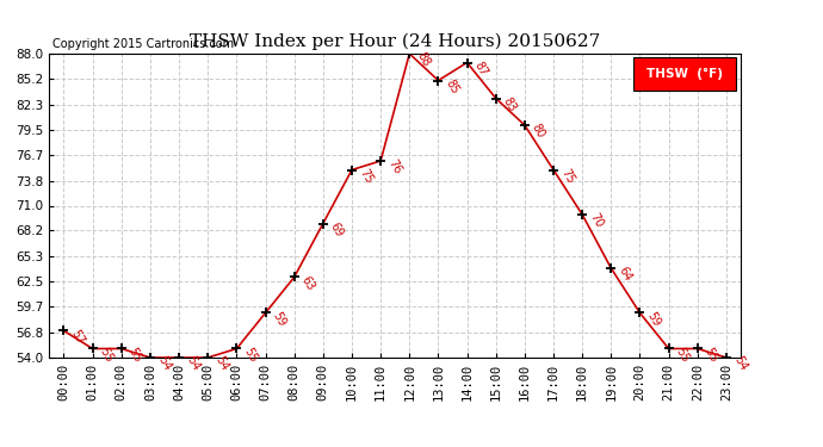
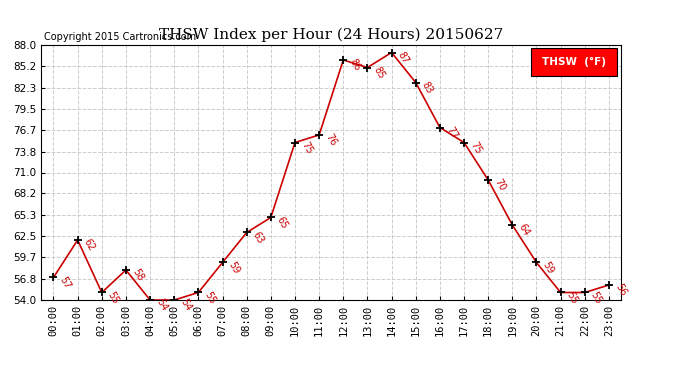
01:00: 55 -> 62
03:00: 54 -> 58
09:00: 69 -> 65
12:00: 88 -> 86
16:00: 80 -> 77
23:00: 54 -> 56
